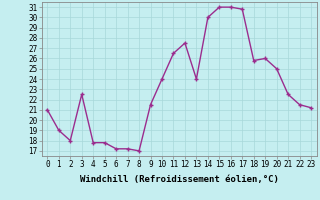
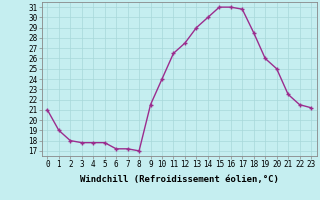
3: 22.5 -> 17.8
13: 24.0 -> 29.0
18: 25.8 -> 28.5
